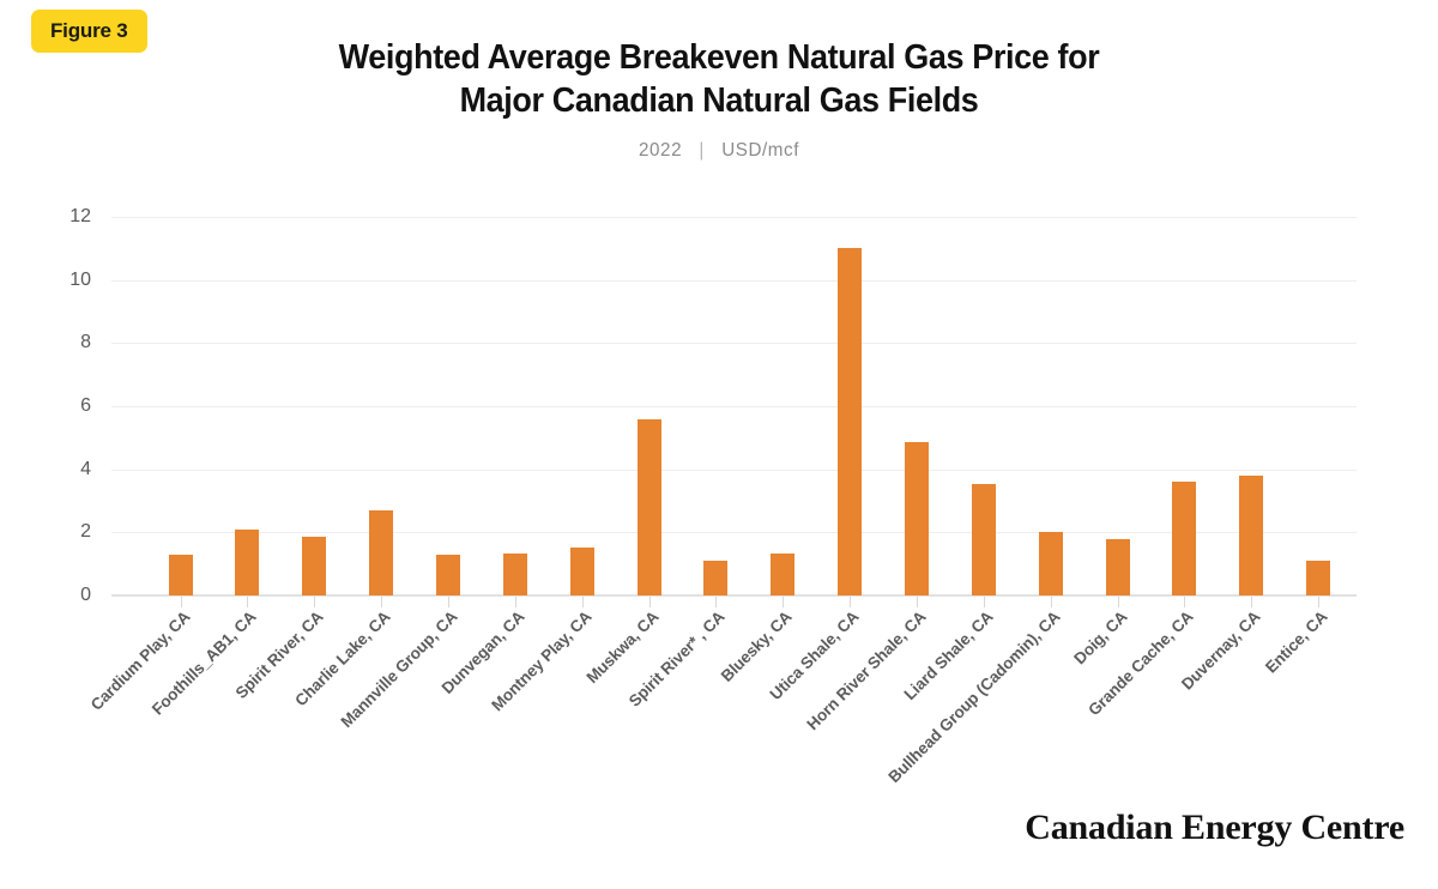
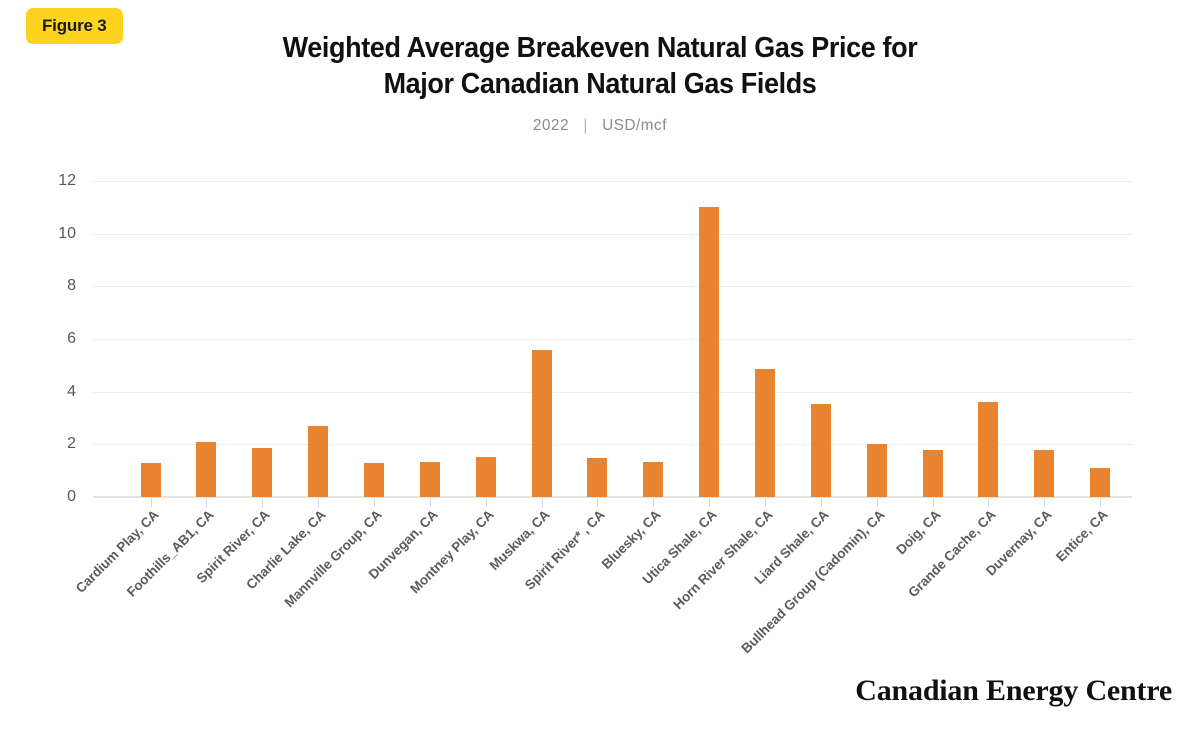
Spirit River* , CA: 1.1 -> 1.5
Duvernay, CA: 3.8 -> 1.8
